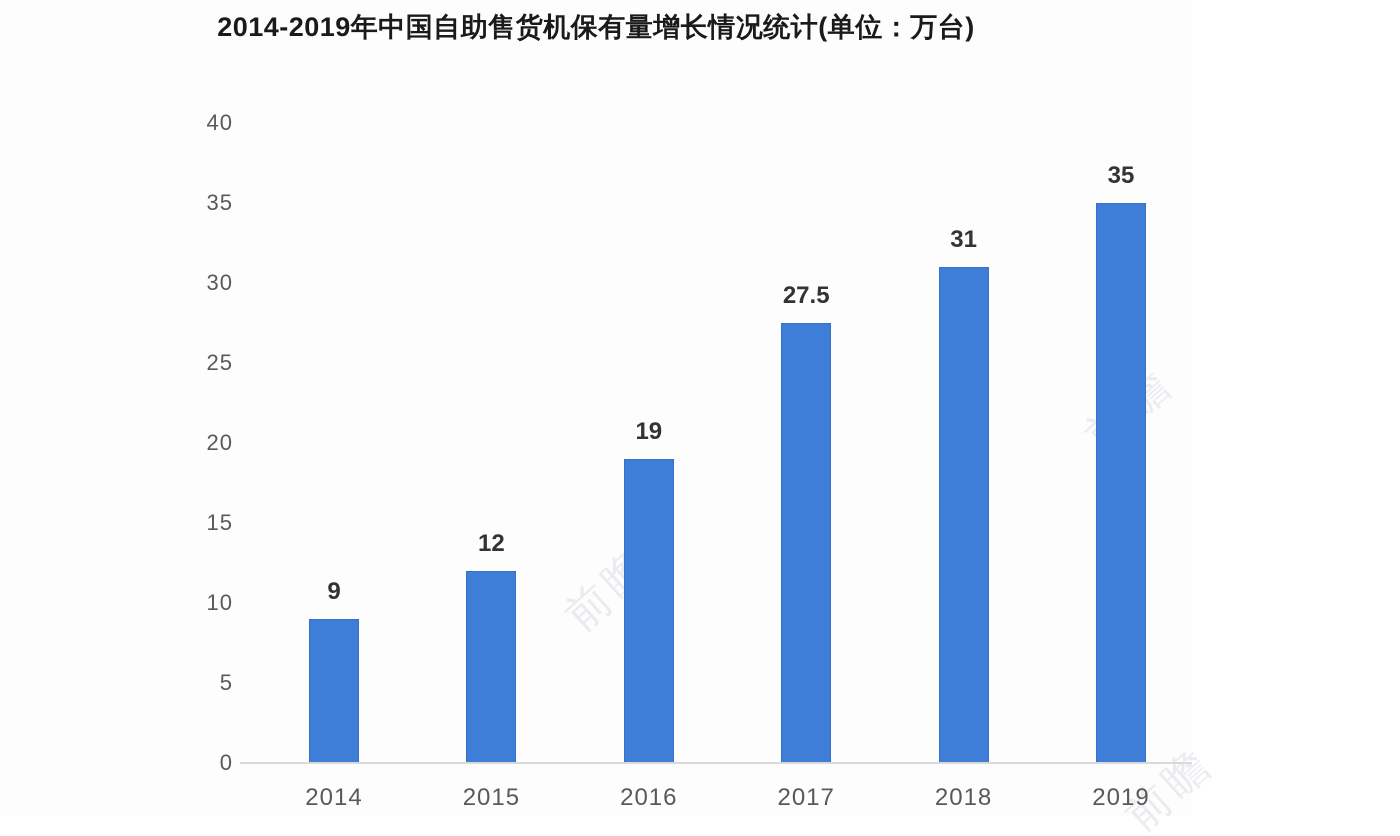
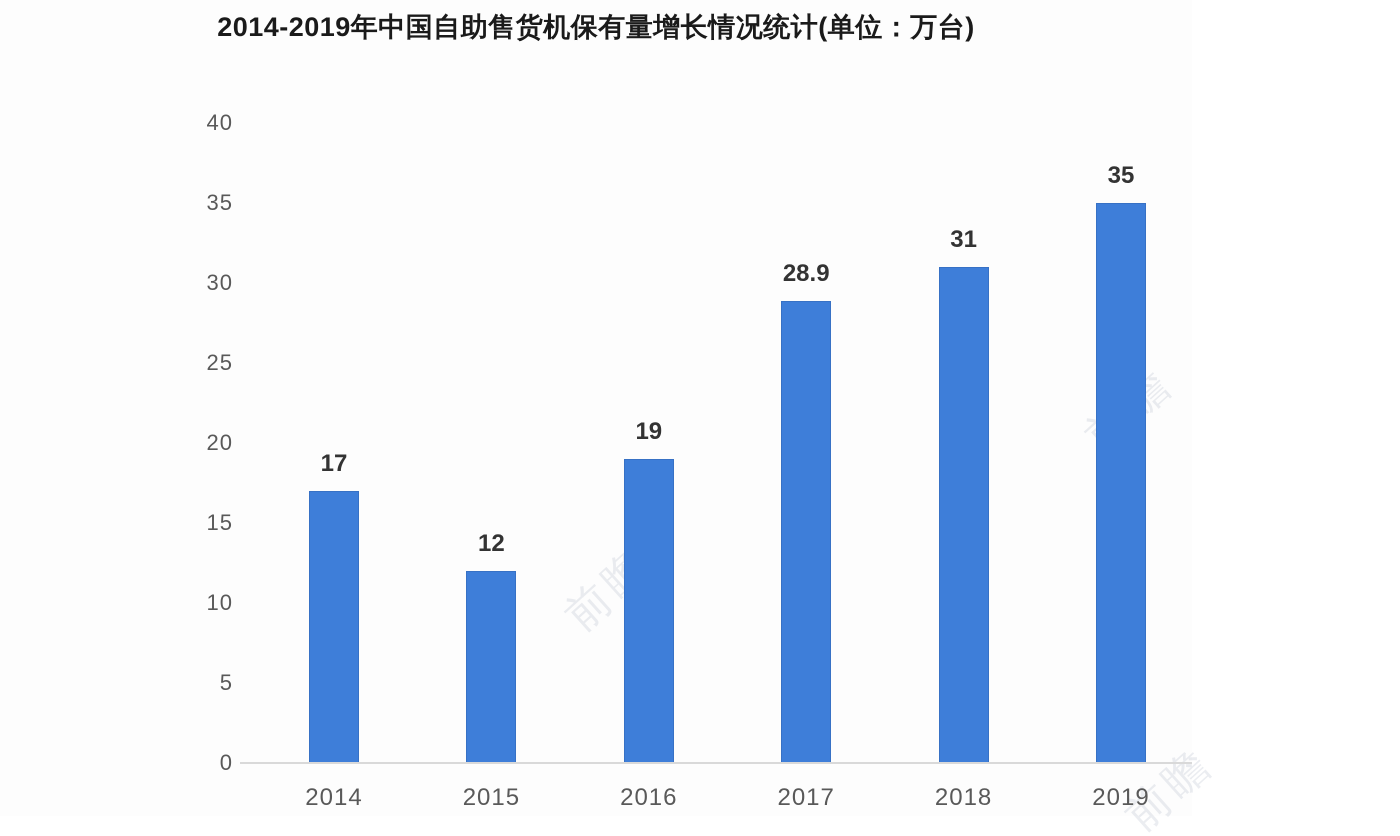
2014: 9 -> 17
2017: 27.5 -> 28.9
